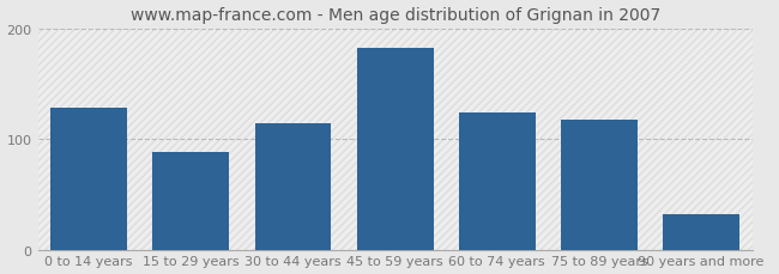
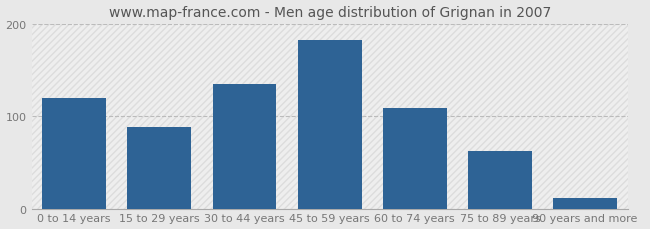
0 to 14 years: 128 -> 120
30 to 44 years: 114 -> 135
60 to 74 years: 124 -> 109
75 to 89 years: 118 -> 62
90 years and more: 32 -> 12
